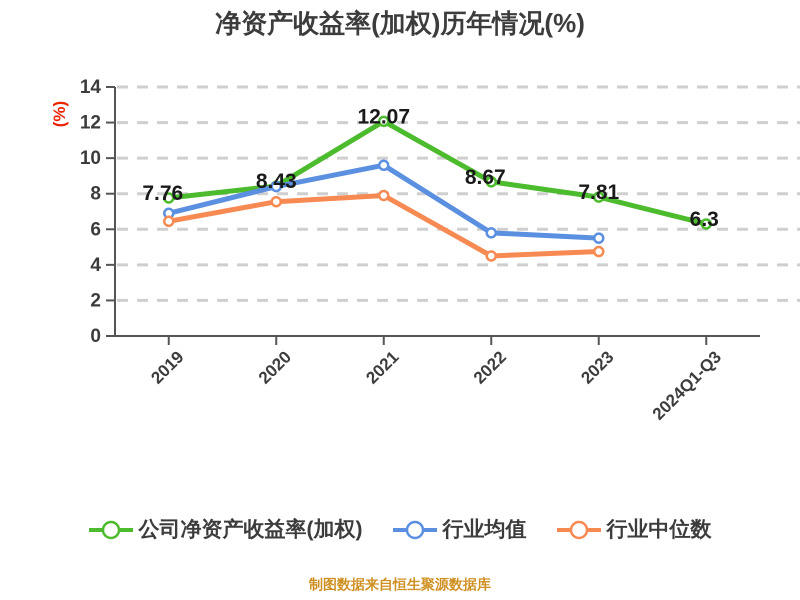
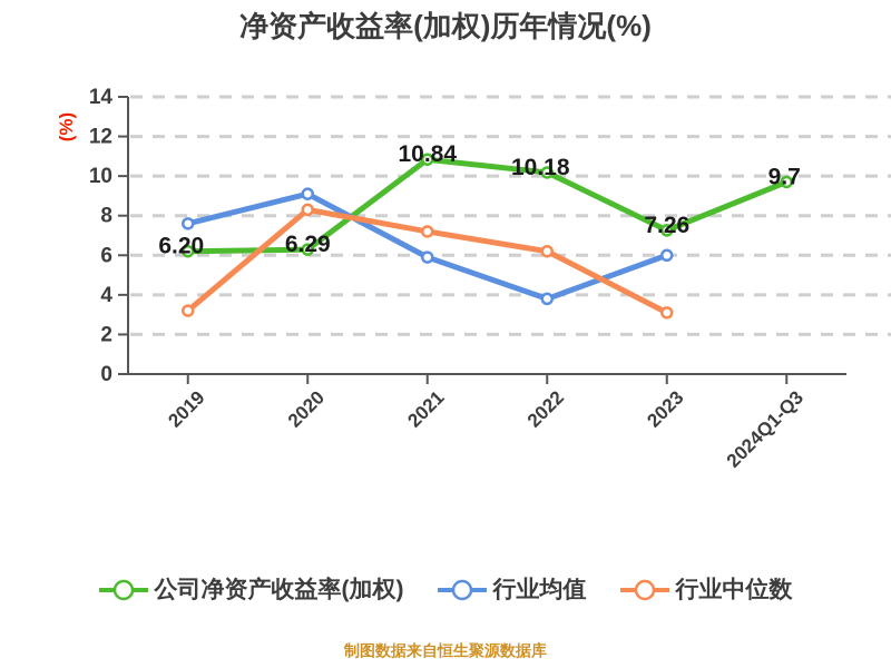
公司净资产收益率(加权)/2019: 7.76 -> 6.20
行业均值/2019: 6.9 -> 7.6
行业中位数/2019: 6.5 -> 3.2
公司净资产收益率(加权)/2020: 8.43 -> 6.29
行业均值/2020: 8.4 -> 9.1
行业中位数/2020: 7.5 -> 8.3
公司净资产收益率(加权)/2021: 12.07 -> 10.84
行业均值/2021: 9.6 -> 5.9
行业中位数/2021: 7.9 -> 7.2
公司净资产收益率(加权)/2022: 8.67 -> 10.18
行业均值/2022: 5.8 -> 3.8
行业中位数/2022: 4.5 -> 6.2
公司净资产收益率(加权)/2023: 7.81 -> 7.26
行业均值/2023: 5.5 -> 6.0
行业中位数/2023: 4.8 -> 3.1
公司净资产收益率(加权)/2024Q1-Q3: 6.3 -> 9.7
